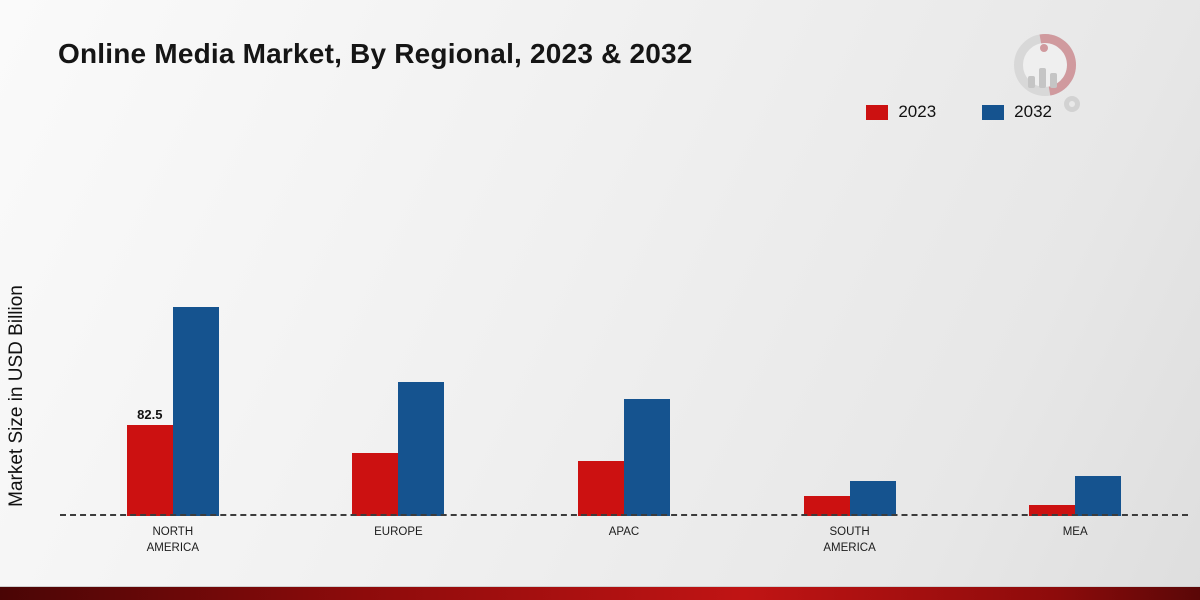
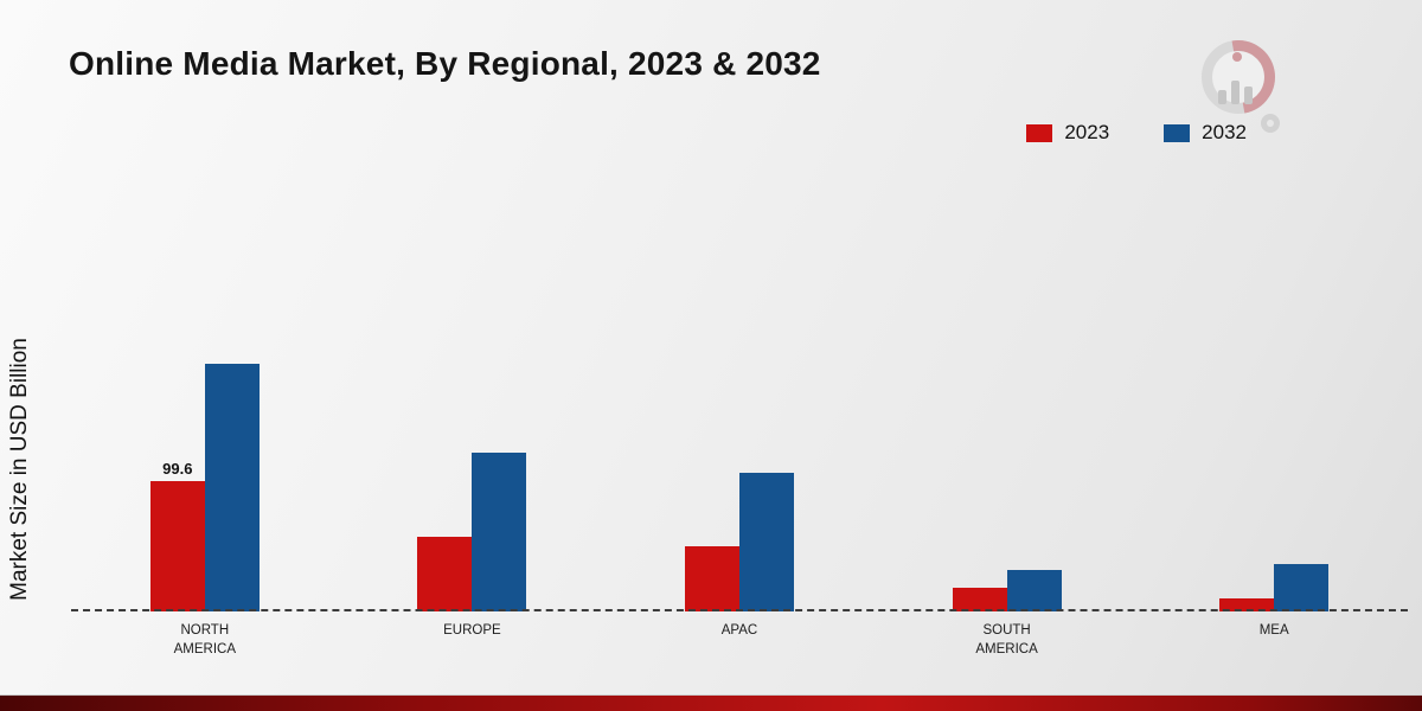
2023/NORTH AMERICA: 82.5 -> 99.6
